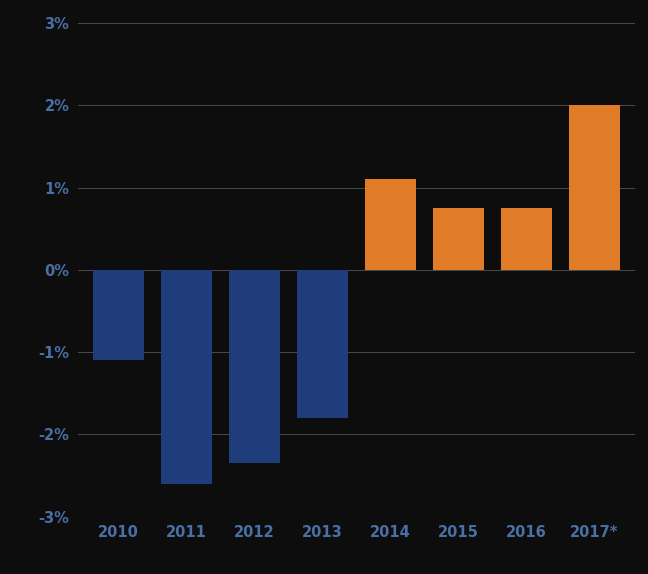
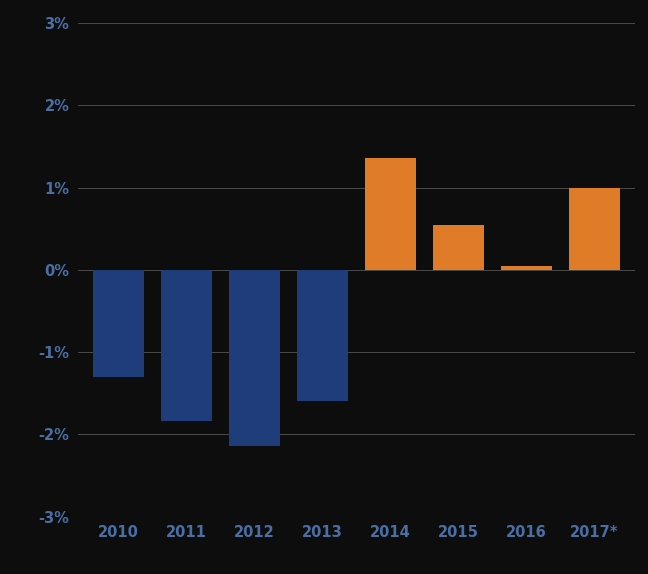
2010: -1.10% -> -1.30%
2011: -2.60% -> -1.84%
2012: -2.35% -> -2.14%
2013: -1.80% -> -1.60%
2014: 1.10% -> 1.36%
2015: 0.75% -> 0.54%
2016: 0.75% -> 0.04%
2017*: 2.00% -> 1.00%
